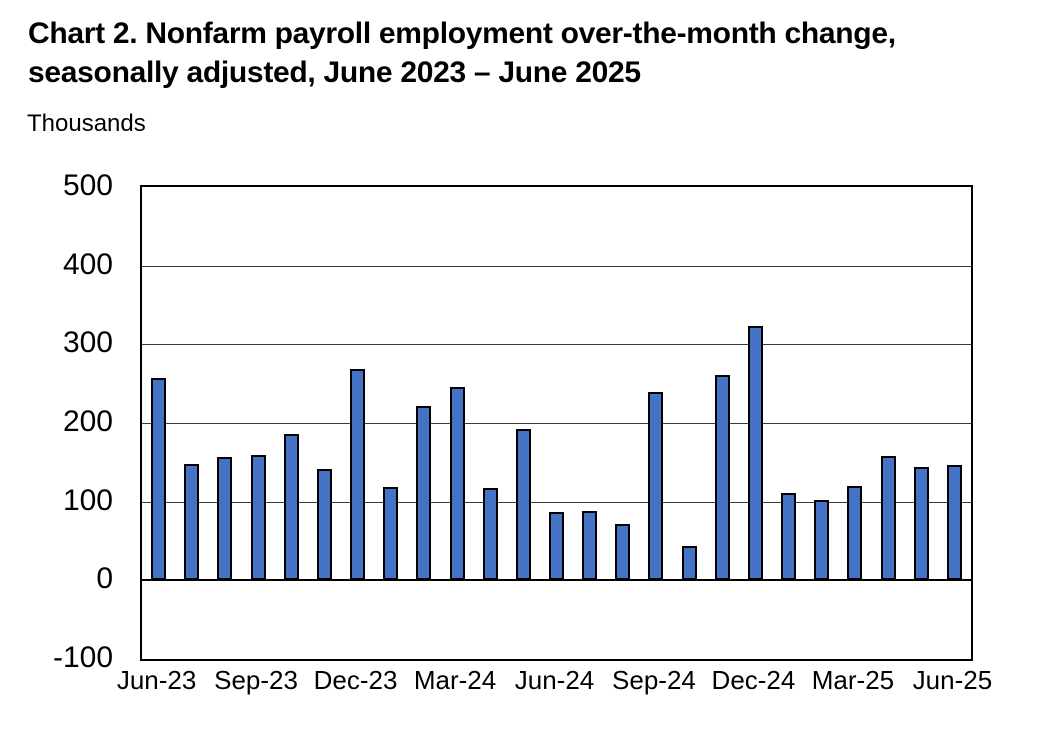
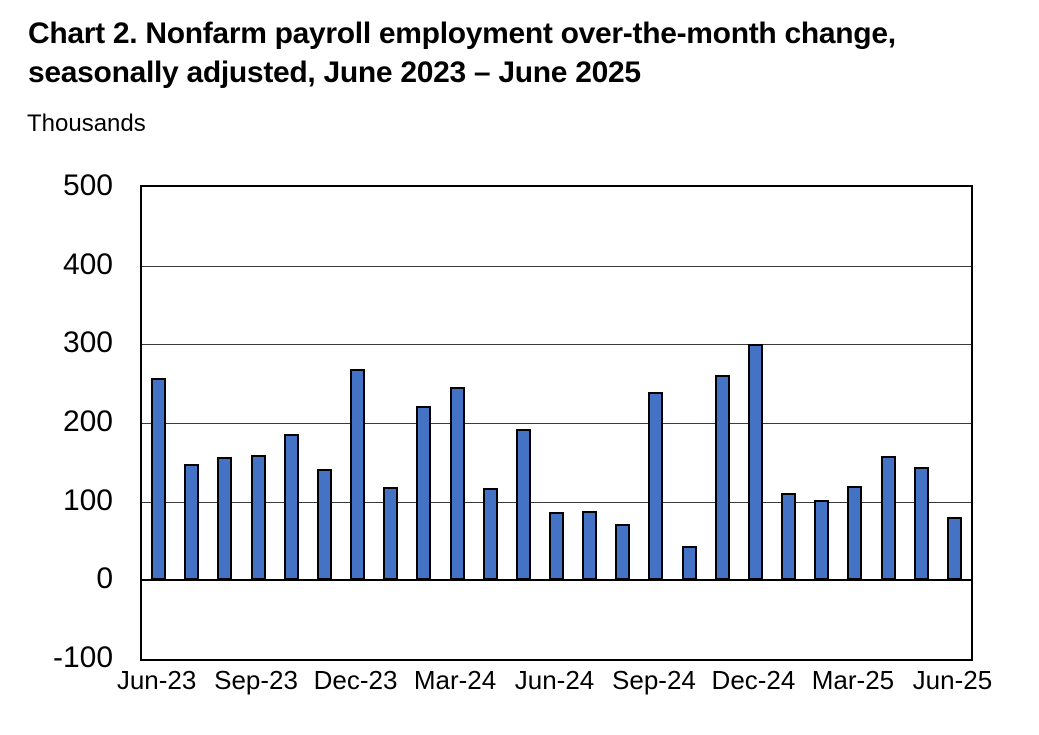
Dec-24: 320 -> 300
Jun-25: 150 -> 80
